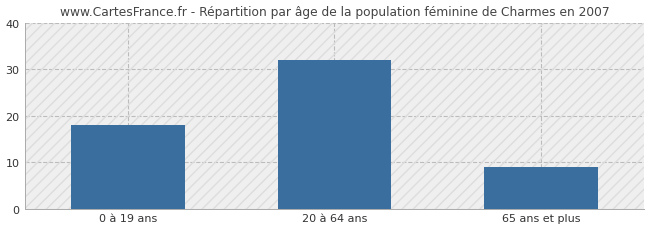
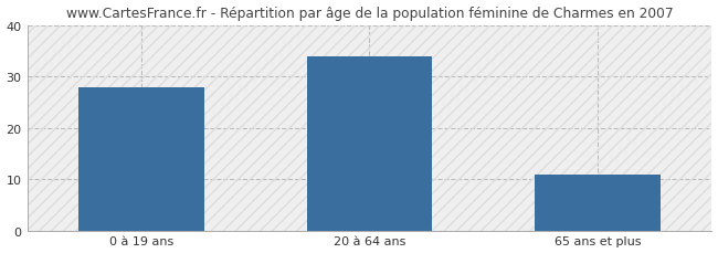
0 à 19 ans: 18 -> 28
20 à 64 ans: 32 -> 34
65 ans et plus: 9 -> 11
